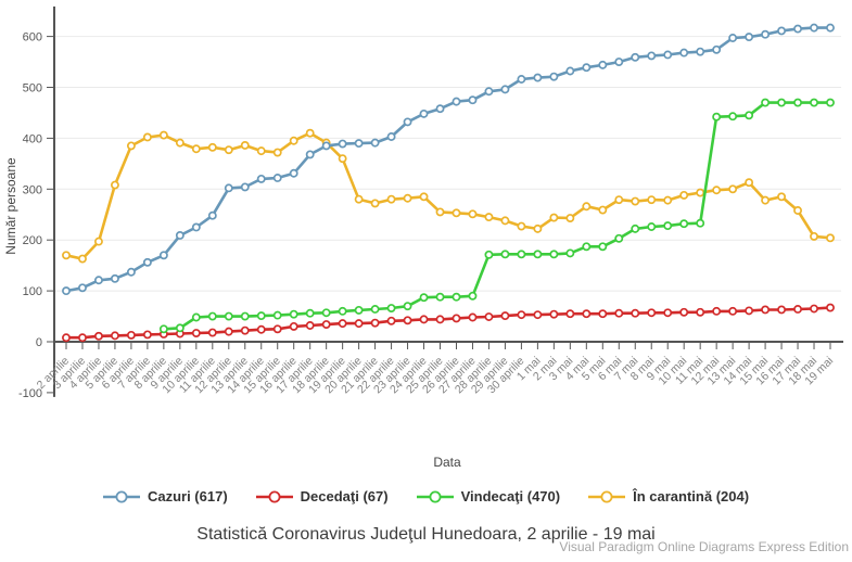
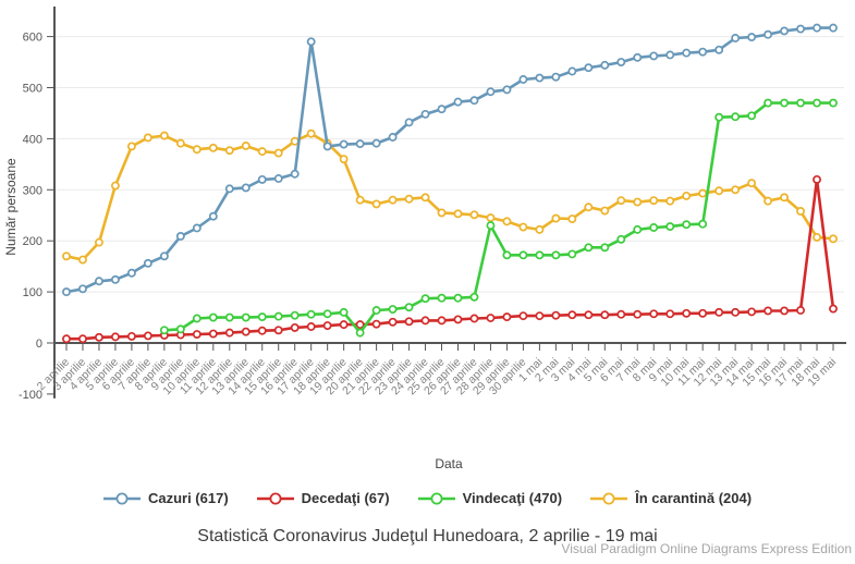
Cazuri (617)/17 aprilie: 370 -> 590
Vindecaţi (470)/20 aprilie: 60 -> 20
Vindecaţi (470)/28 aprilie: 170 -> 230
Decedaţi (67)/18 mai: 60 -> 320
